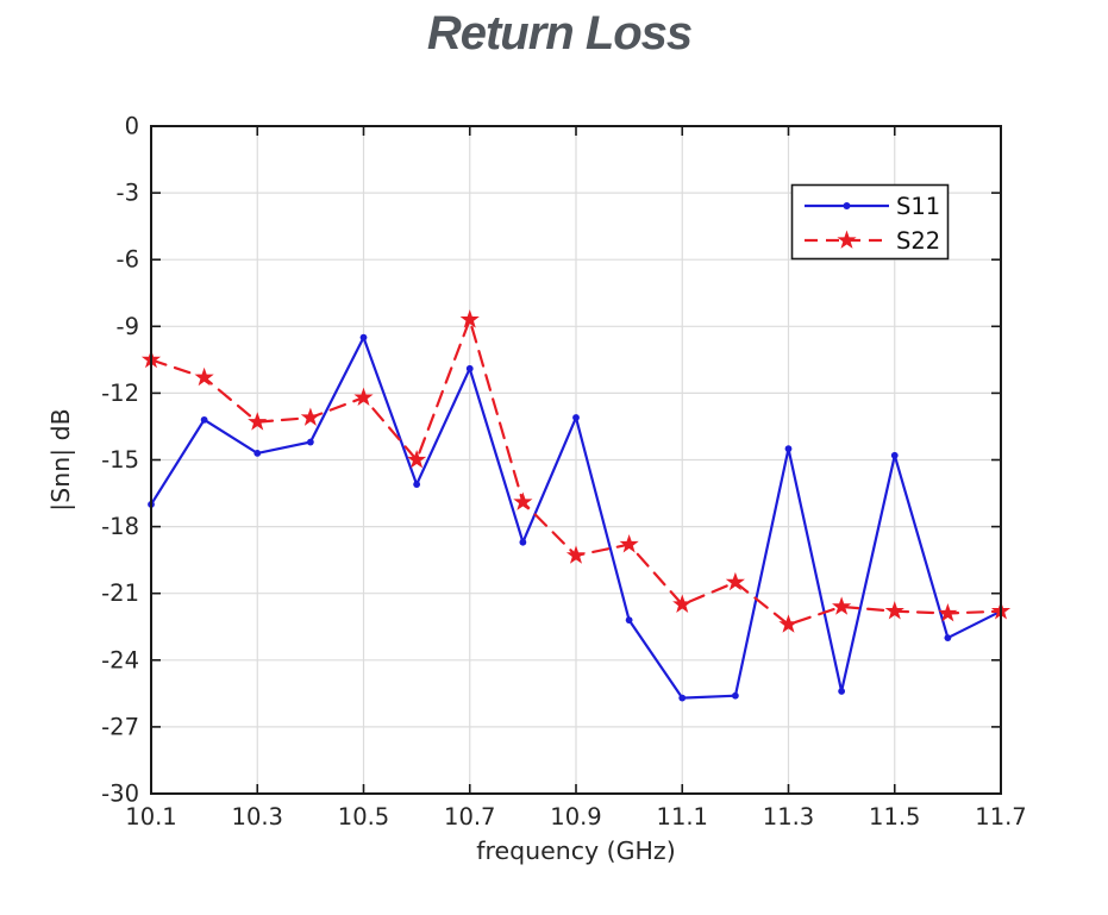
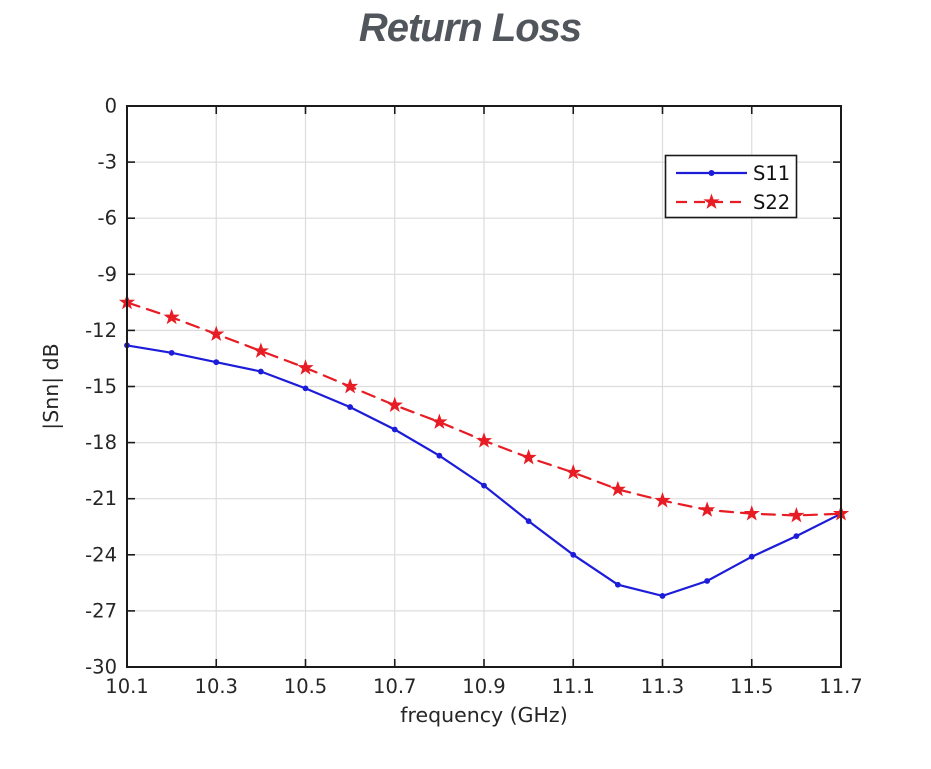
S11/10.1: -17.0 -> -12.8
S11/10.3: -14.7 -> -13.7
S22/10.3: -13.3 -> -12.2
S11/10.5: -9.5 -> -15.1
S22/10.5: -12.2 -> -14.0
S11/10.7: -10.9 -> -17.3
S22/10.7: -8.7 -> -16.0
S11/10.9: -13.1 -> -20.3
S22/10.9: -19.3 -> -17.9
S11/11.1: -25.7 -> -24.0
S22/11.1: -21.5 -> -19.6
S11/11.3: -14.5 -> -26.2
S22/11.3: -22.4 -> -21.1
S11/11.5: -14.8 -> -24.1
